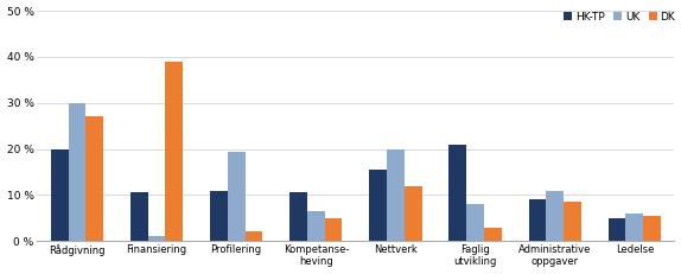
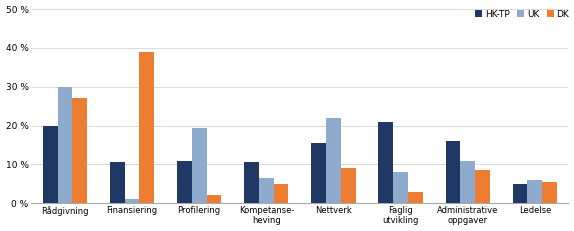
UK/Nettverk: 20.0 % -> 22.0 %
DK/Nettverk: 12.0 % -> 9.0 %
HK-TP/Administrative oppgaver: 9.0 % -> 16.0 %
